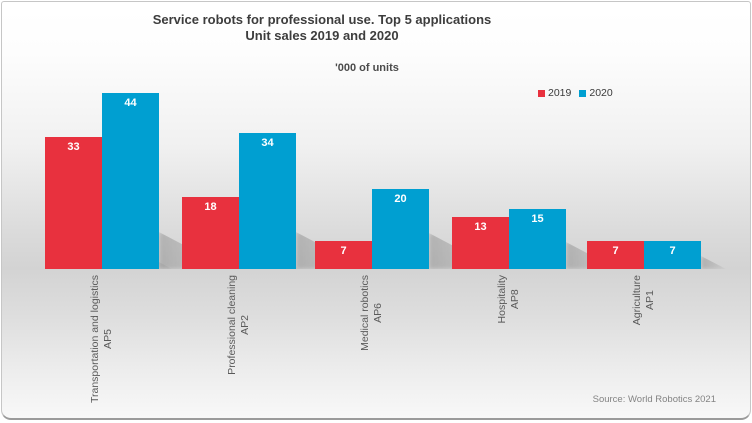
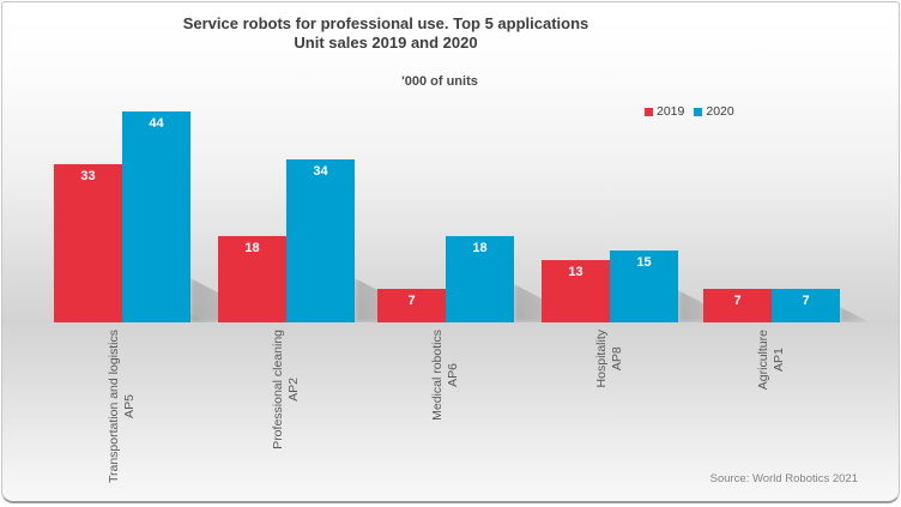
2020/Medical robotics: 20 -> 18
